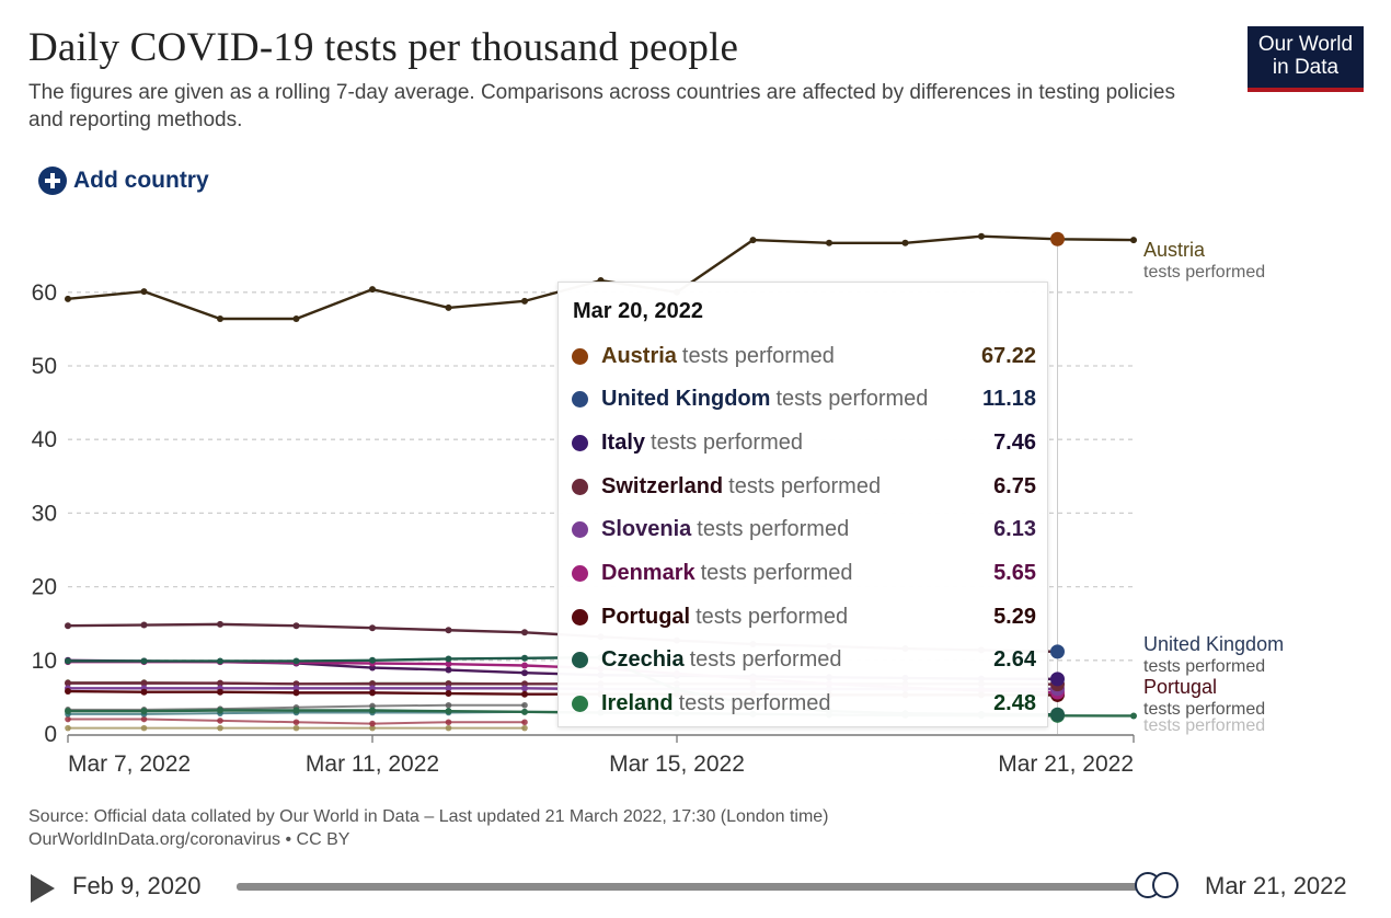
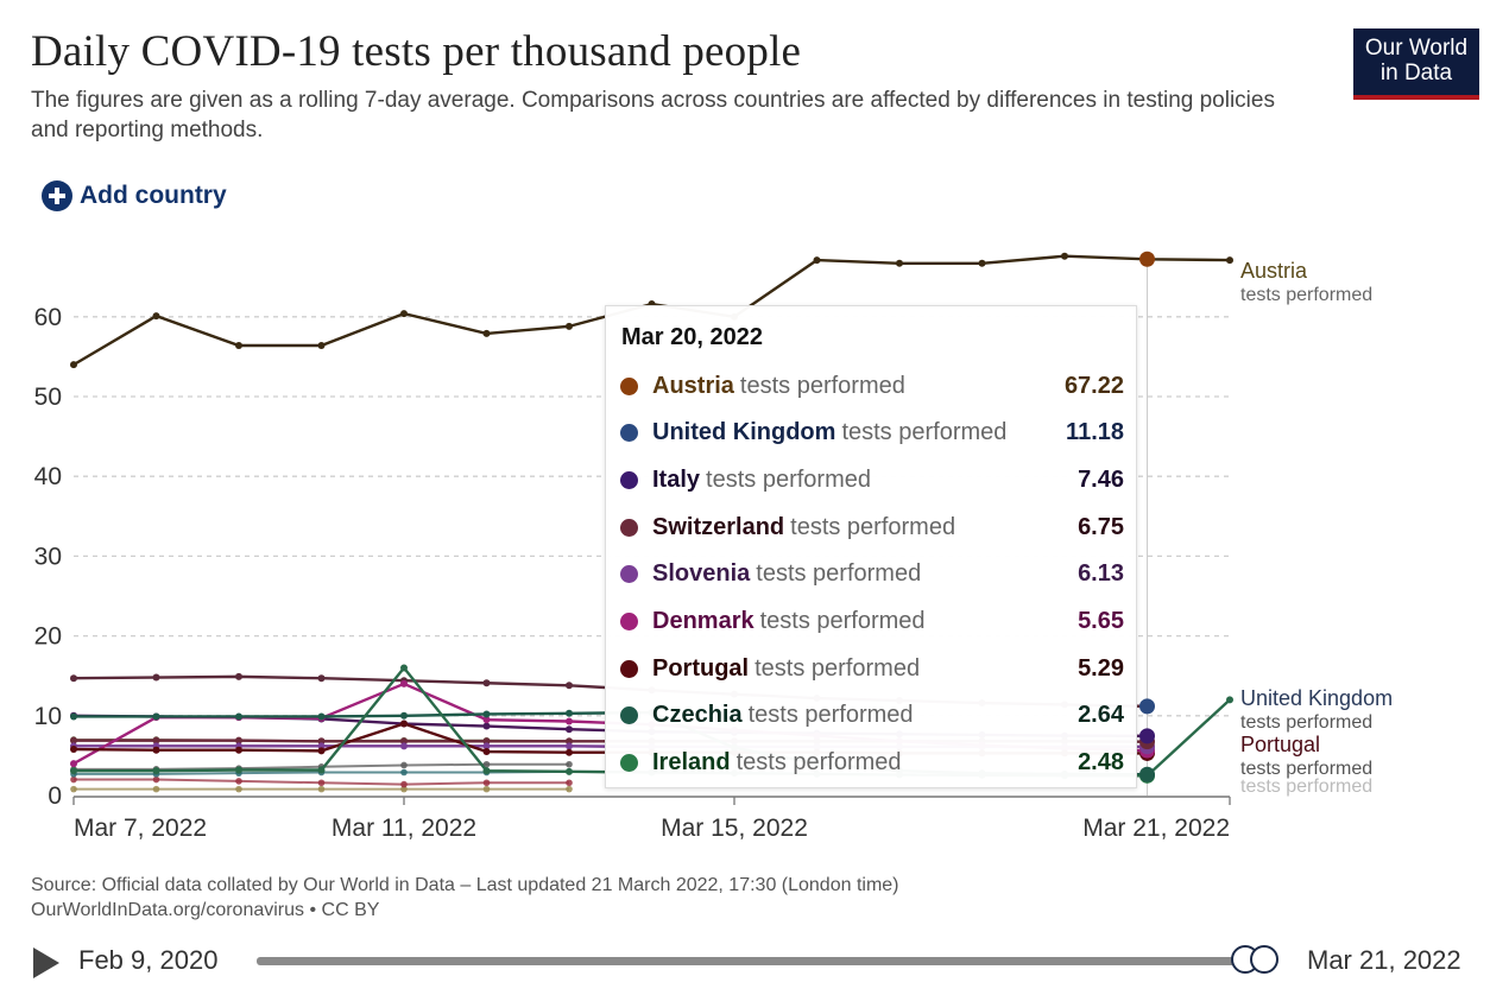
Austria/Mar 7, 2022: 59 -> 54
Denmark/Mar 7, 2022: 10 -> 4
Denmark/Mar 11, 2022: 10 -> 14
Portugal/Mar 11, 2022: 6 -> 9
Ireland/Mar 11, 2022: 3 -> 16
Ireland/Mar 21, 2022: 2 -> 12
